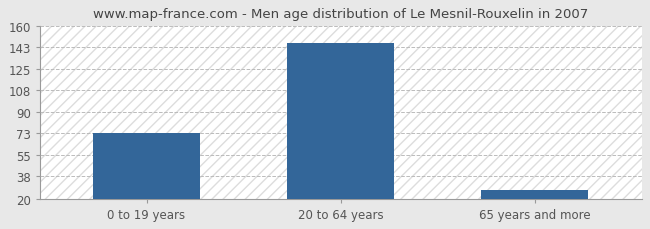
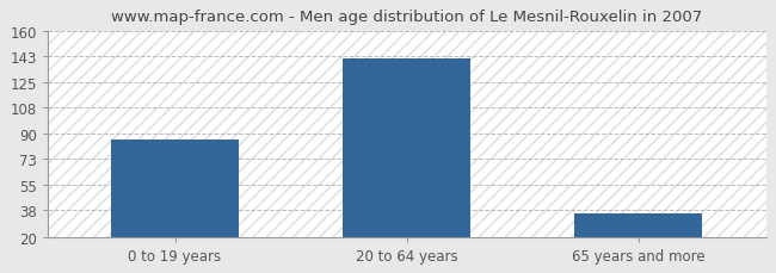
0 to 19 years: 73 -> 86
20 to 64 years: 146 -> 141
65 years and more: 27 -> 36
